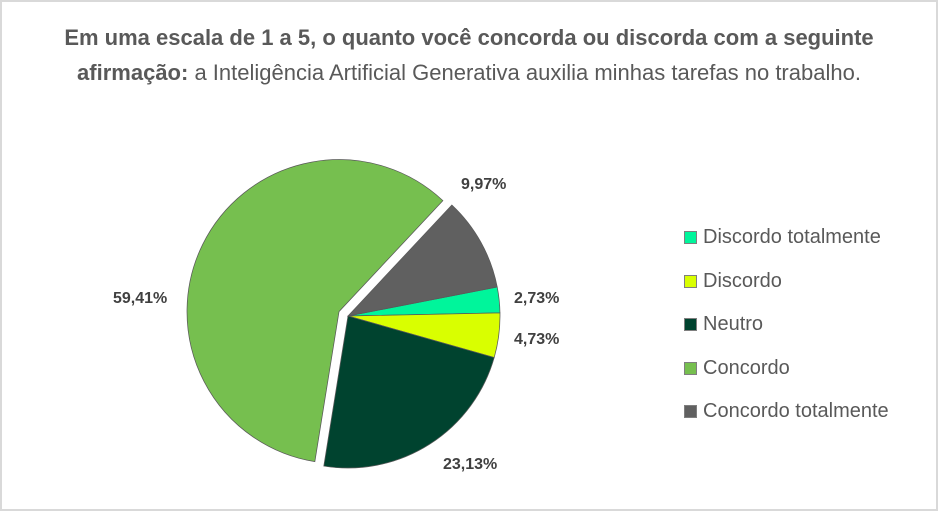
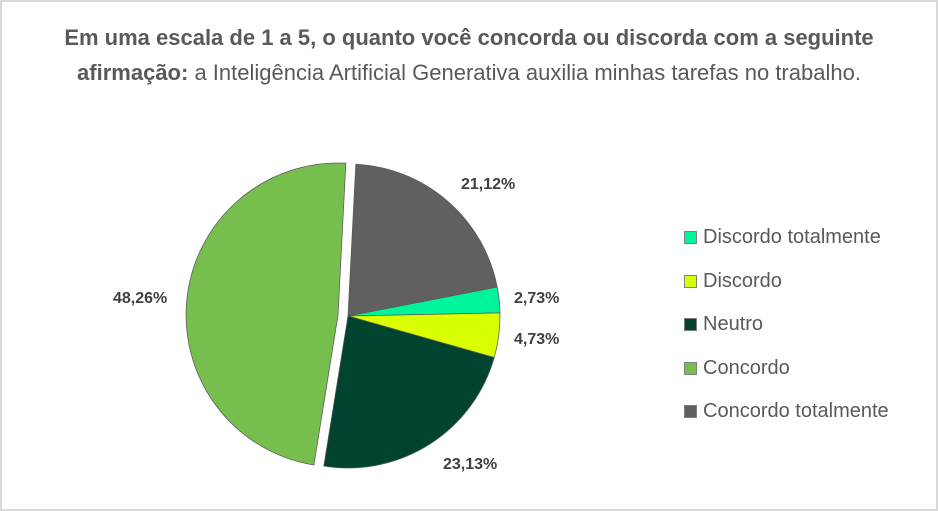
Concordo: 59,41% -> 48,26%
Concordo totalmente: 9,97% -> 21,12%
